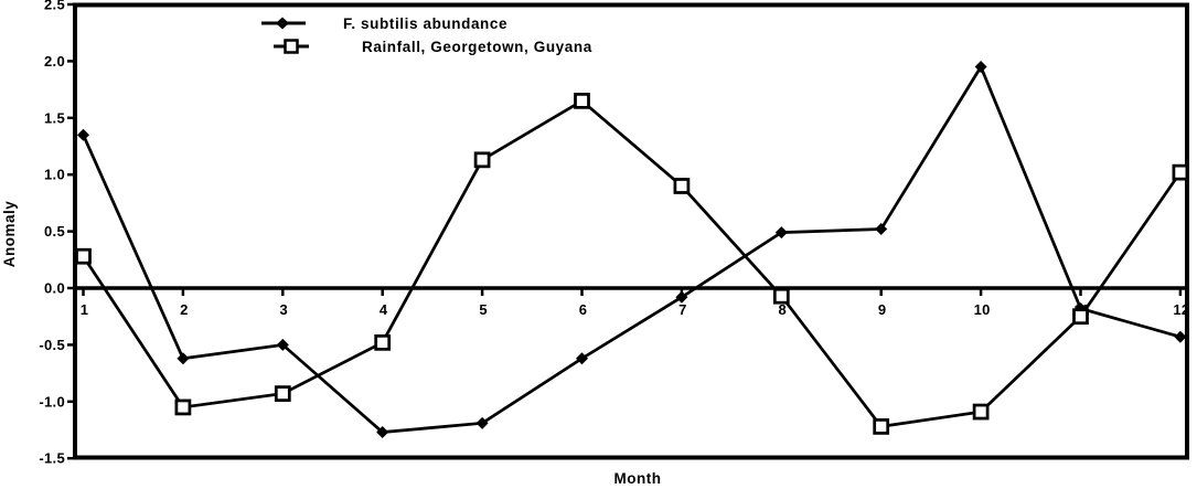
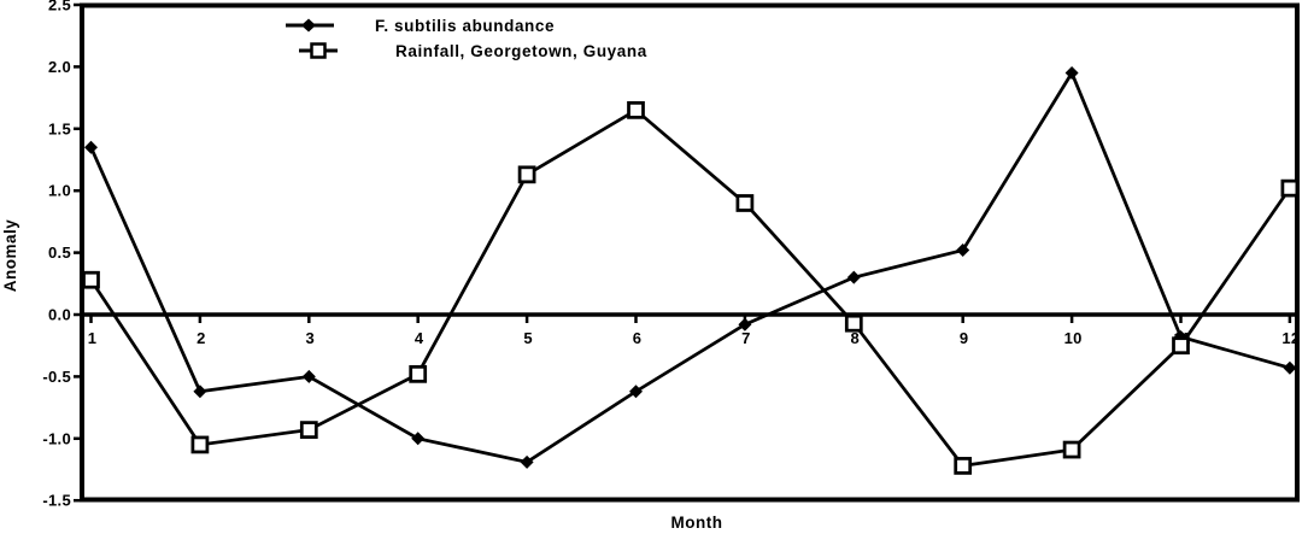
F. subtilis abundance/4: -1.27 -> -1.00
F. subtilis abundance/8: 0.49 -> 0.30
